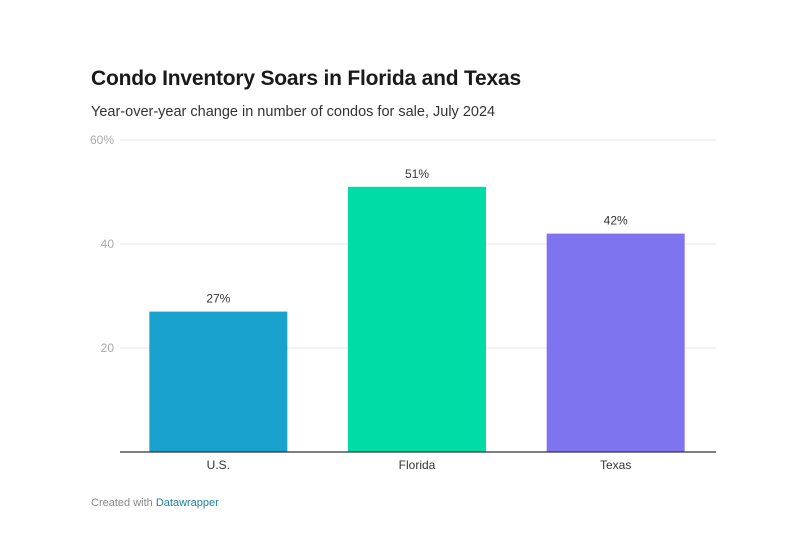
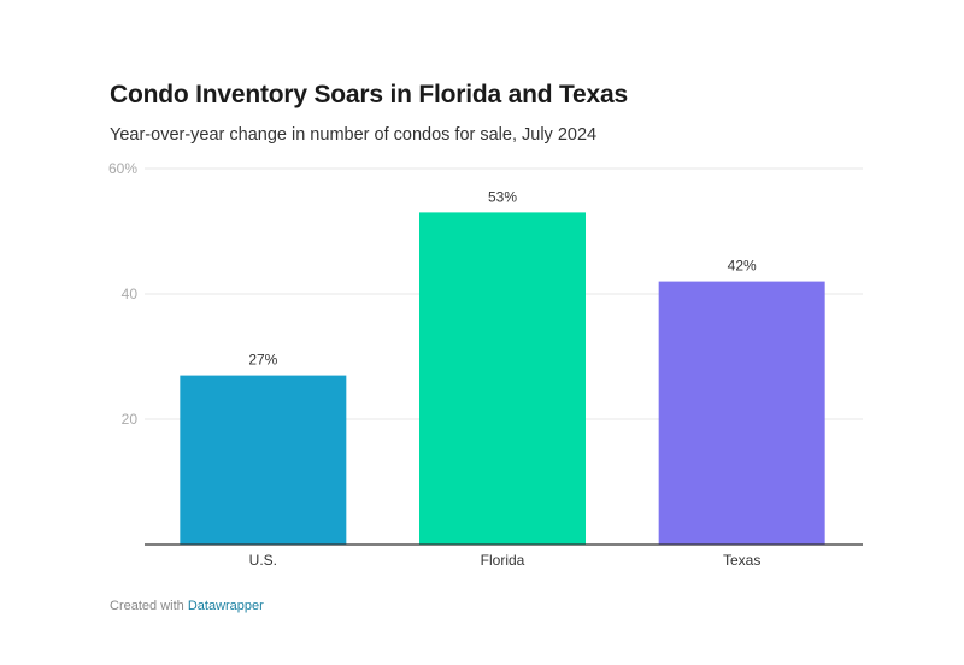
Florida: 51% -> 53%
